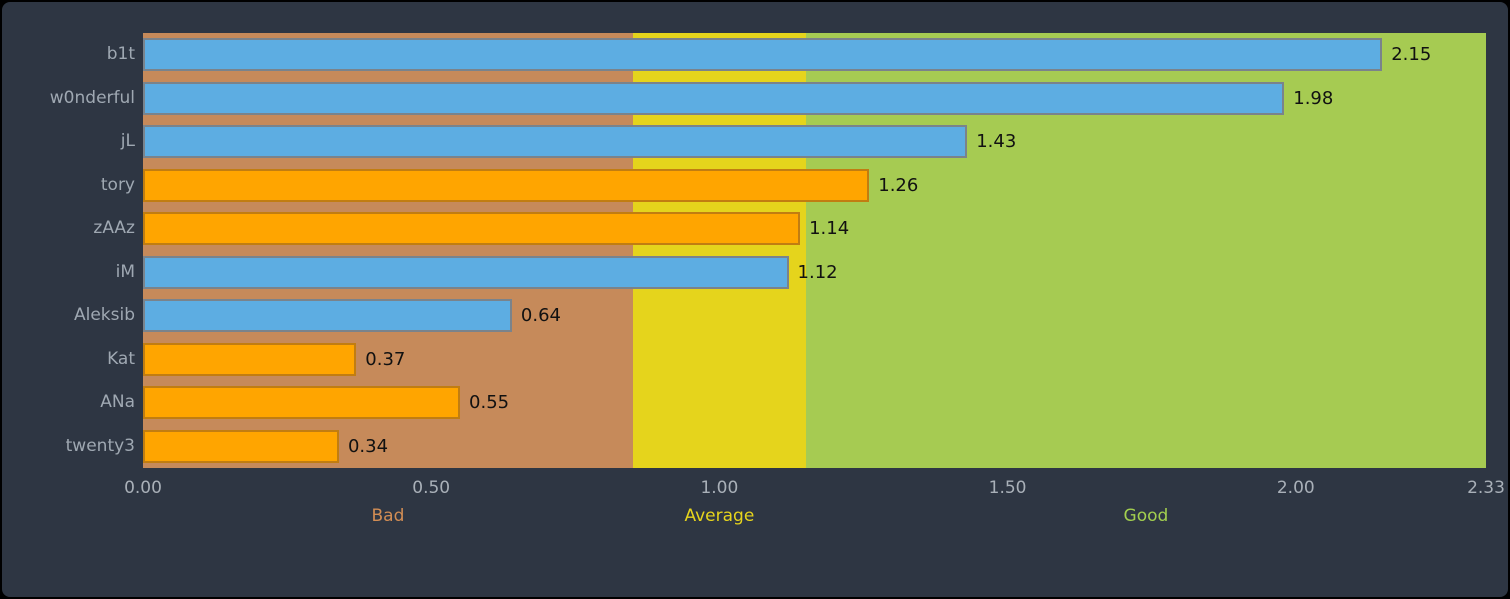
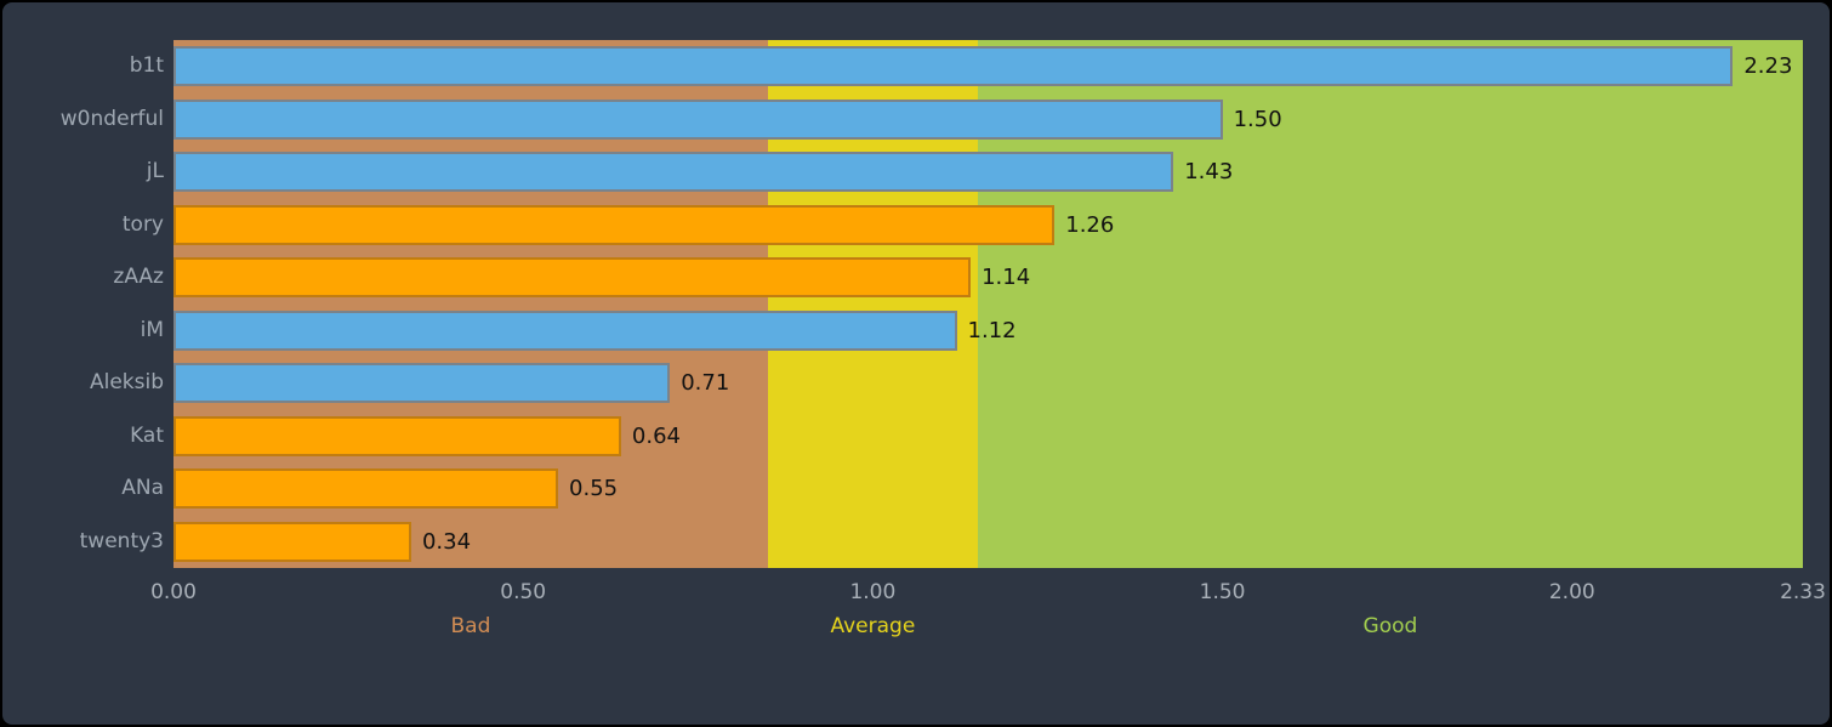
b1t: 2.15 -> 2.23
w0nderful: 1.98 -> 1.50
Aleksib: 0.64 -> 0.71
Kat: 0.37 -> 0.64
